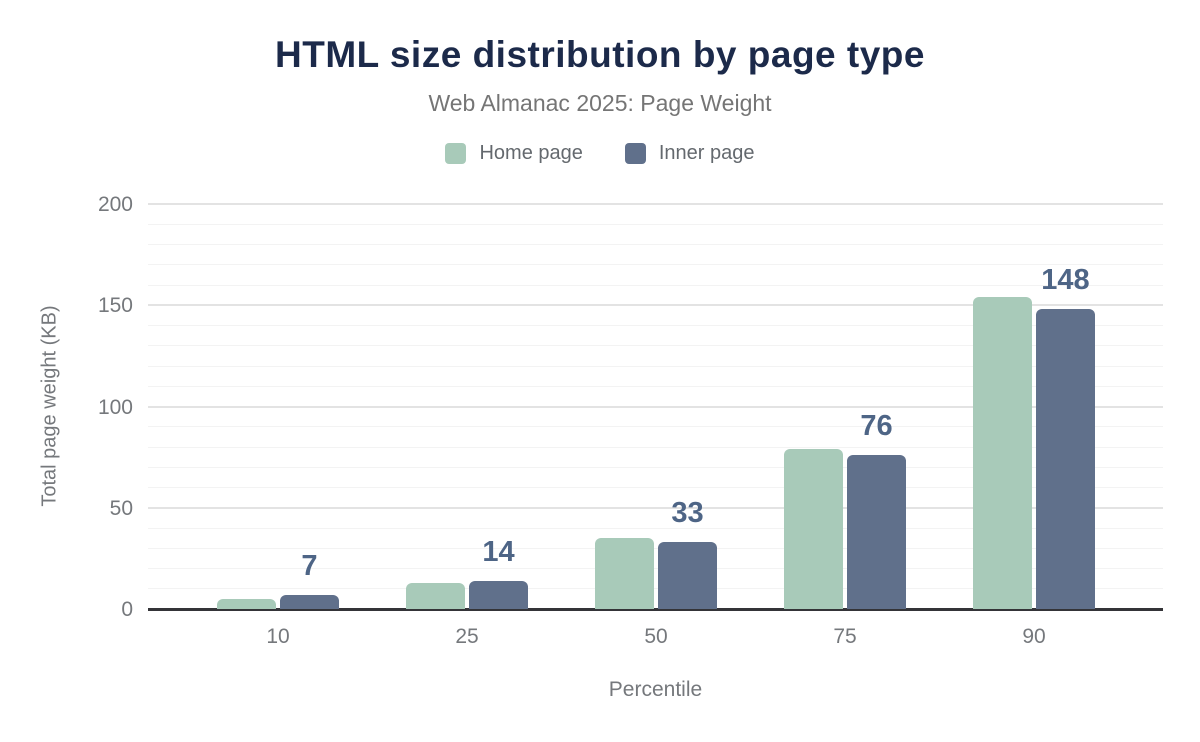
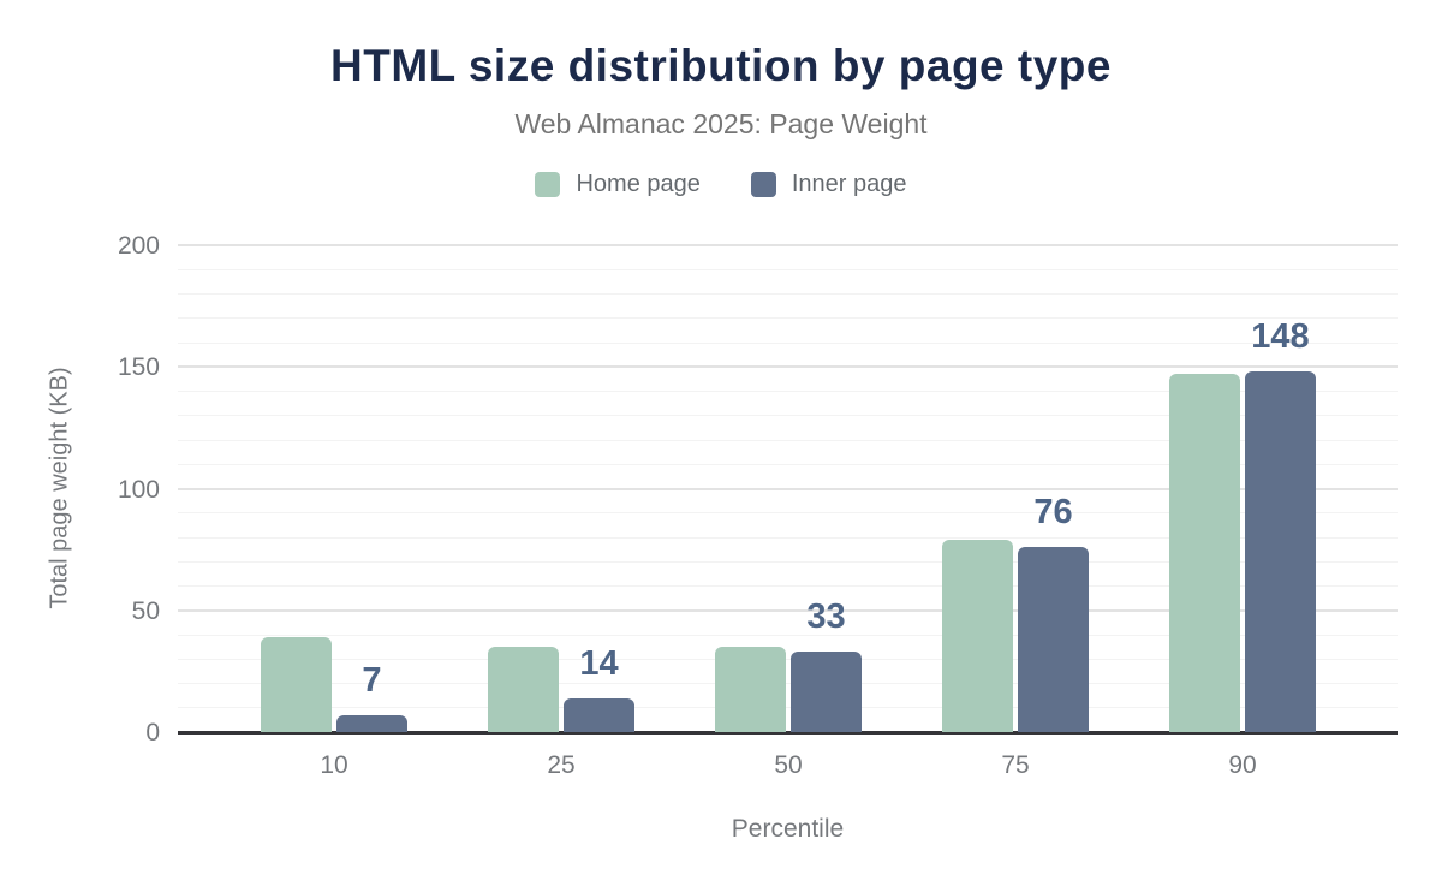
Home page/10: 5 -> 39
Home page/25: 13 -> 35
Home page/90: 154 -> 147
